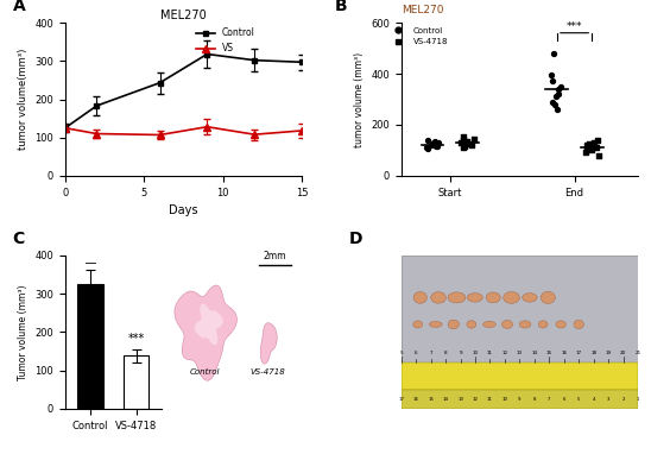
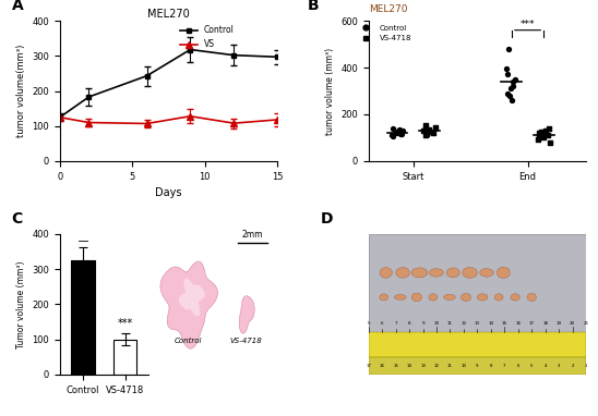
VS-4718: 138 -> 100
